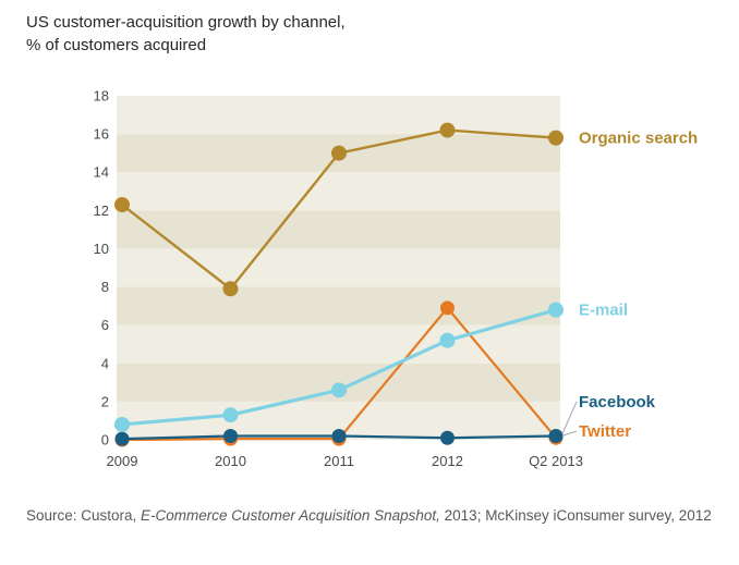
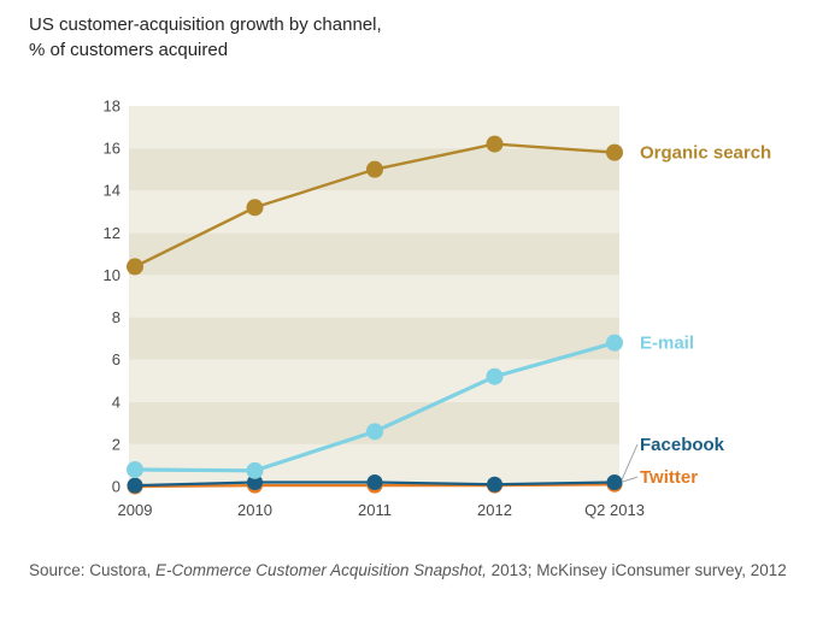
Organic search/2009: 12.3 -> 10.4
Organic search/2010: 7.9 -> 13.2
E-mail/2010: 1.3 -> 0.8
Twitter/2012: 6.9 -> 0.1
